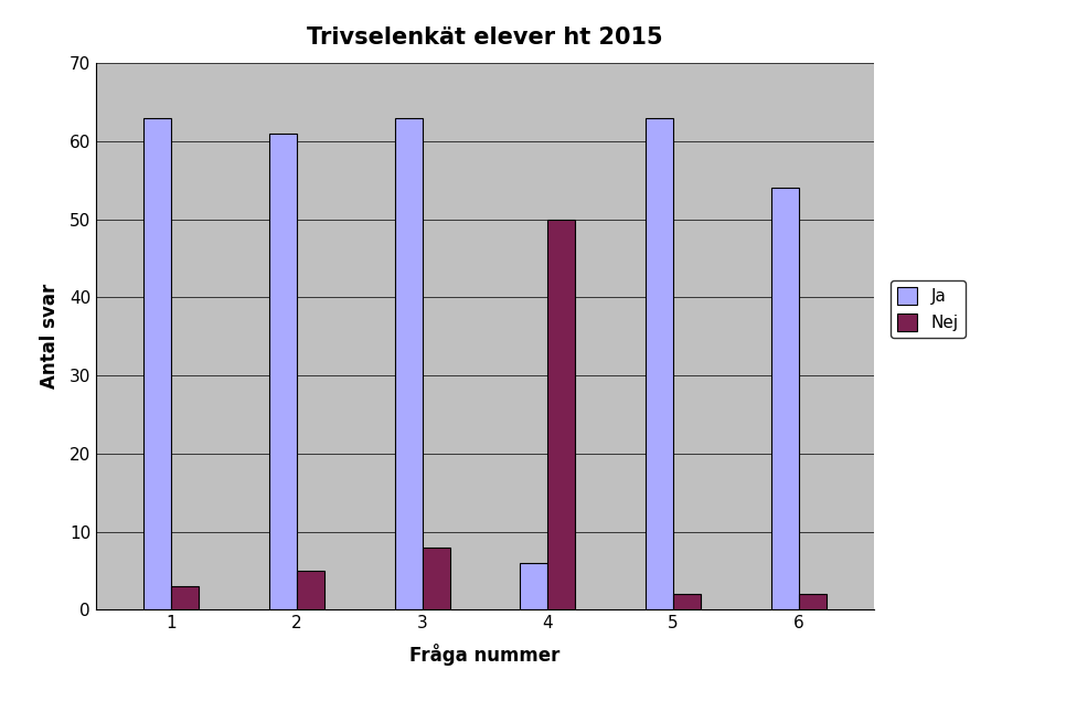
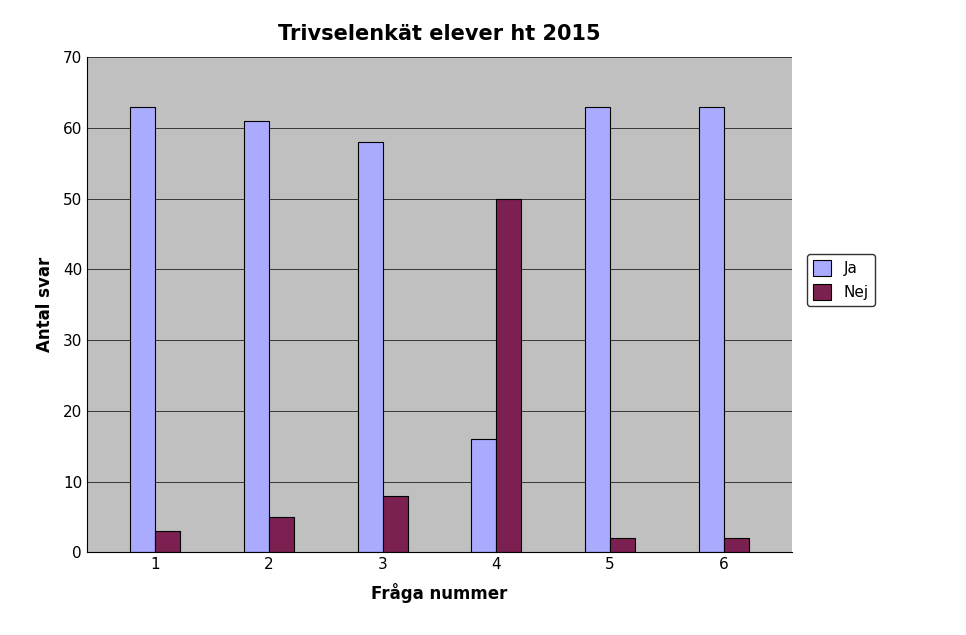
Ja/3: 63 -> 58
Ja/4: 6 -> 16
Ja/6: 54 -> 63
